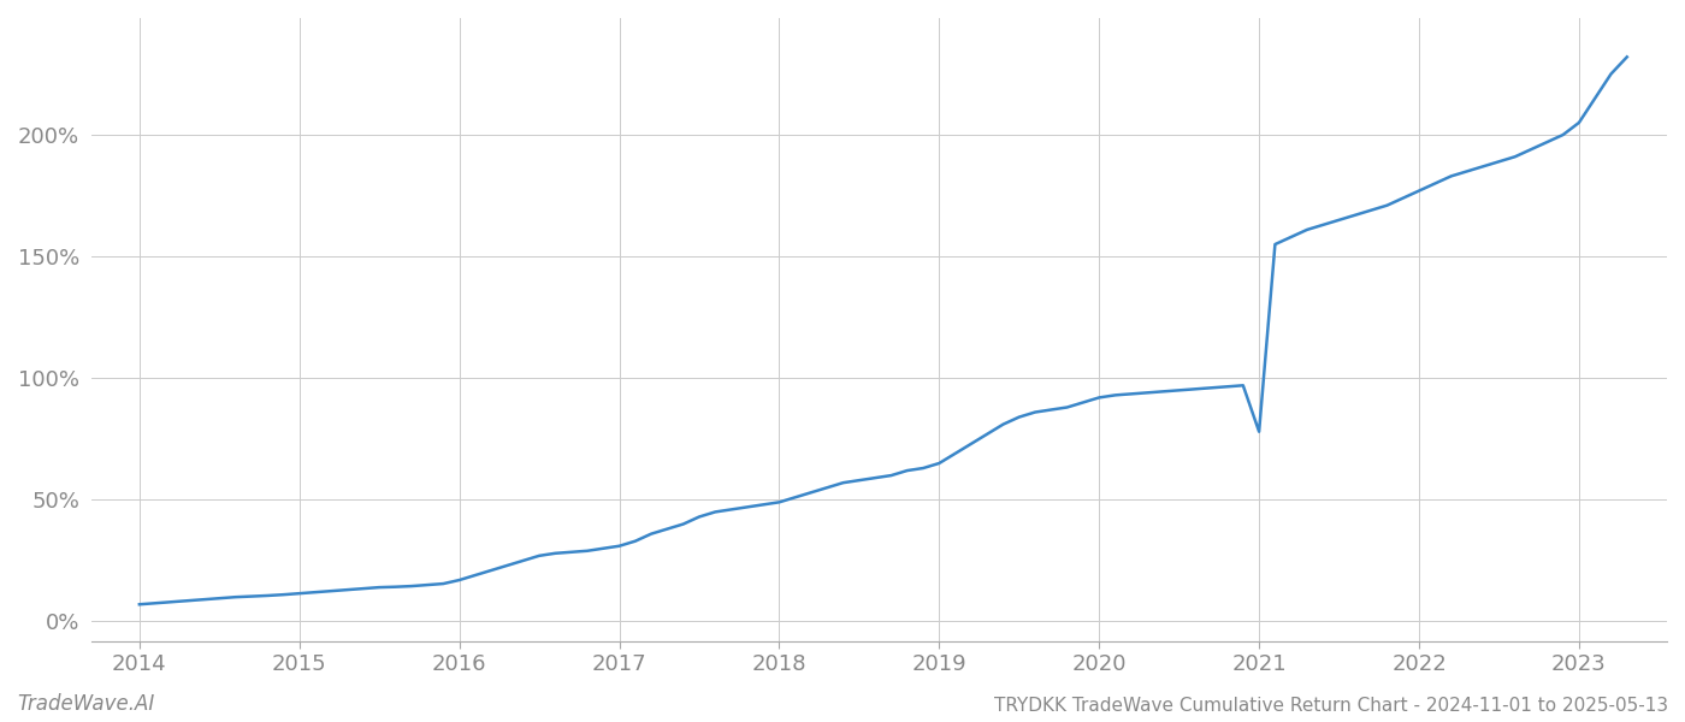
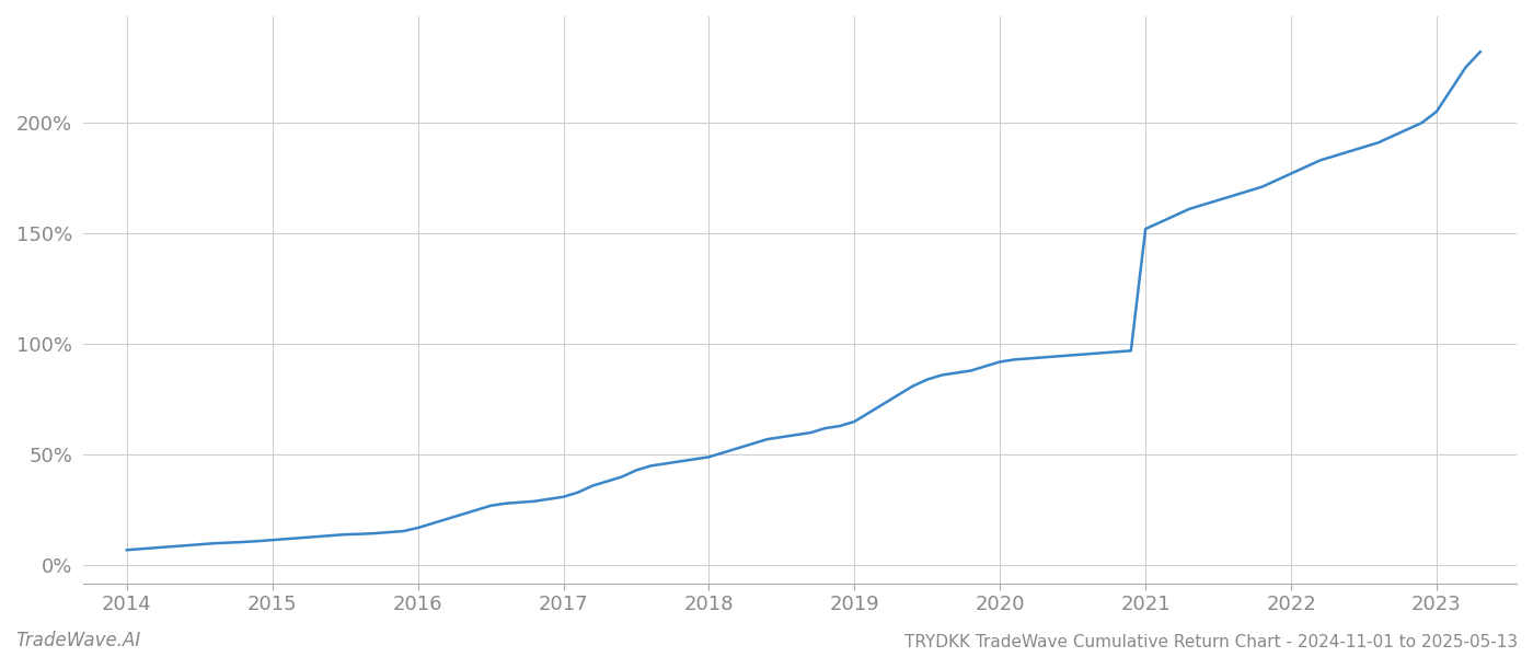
2021: 78.0% -> 152.0%
